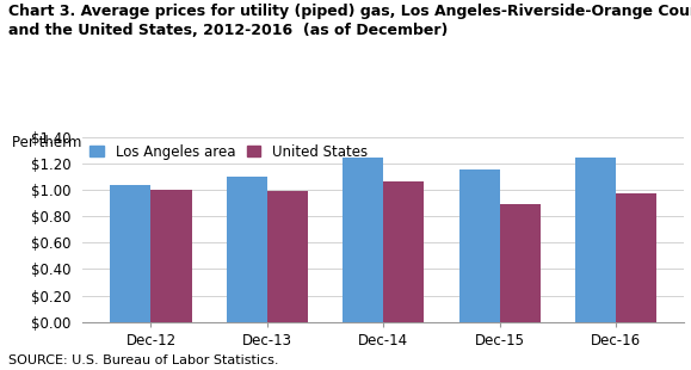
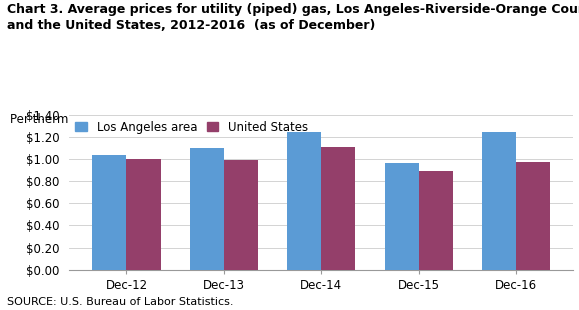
United States/Dec-14: $1.06 -> $1.11
Los Angeles area/Dec-15: $1.15 -> $0.96
